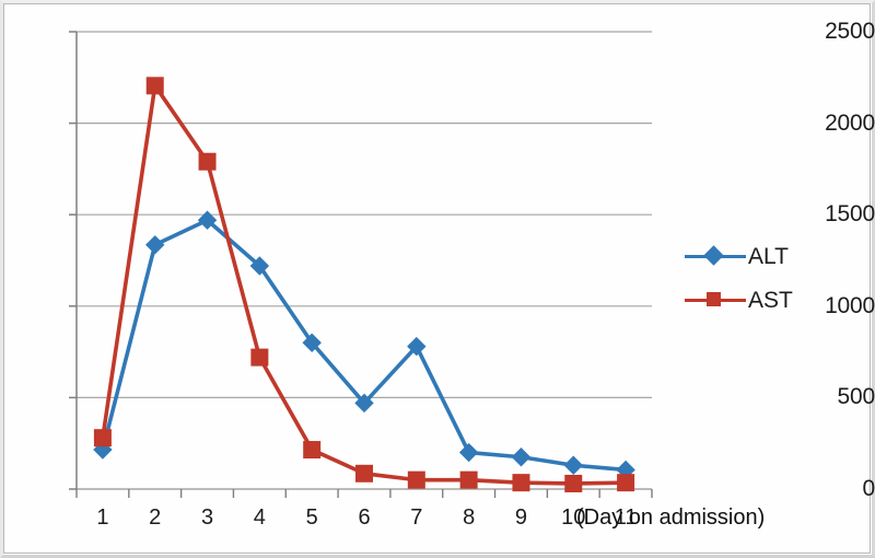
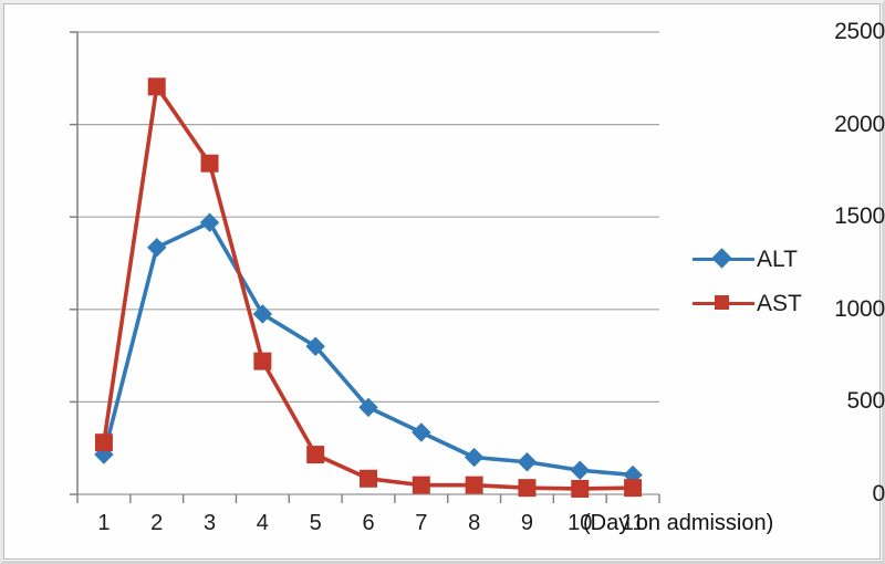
ALT/4: 1220 -> 980
ALT/7: 780 -> 340
